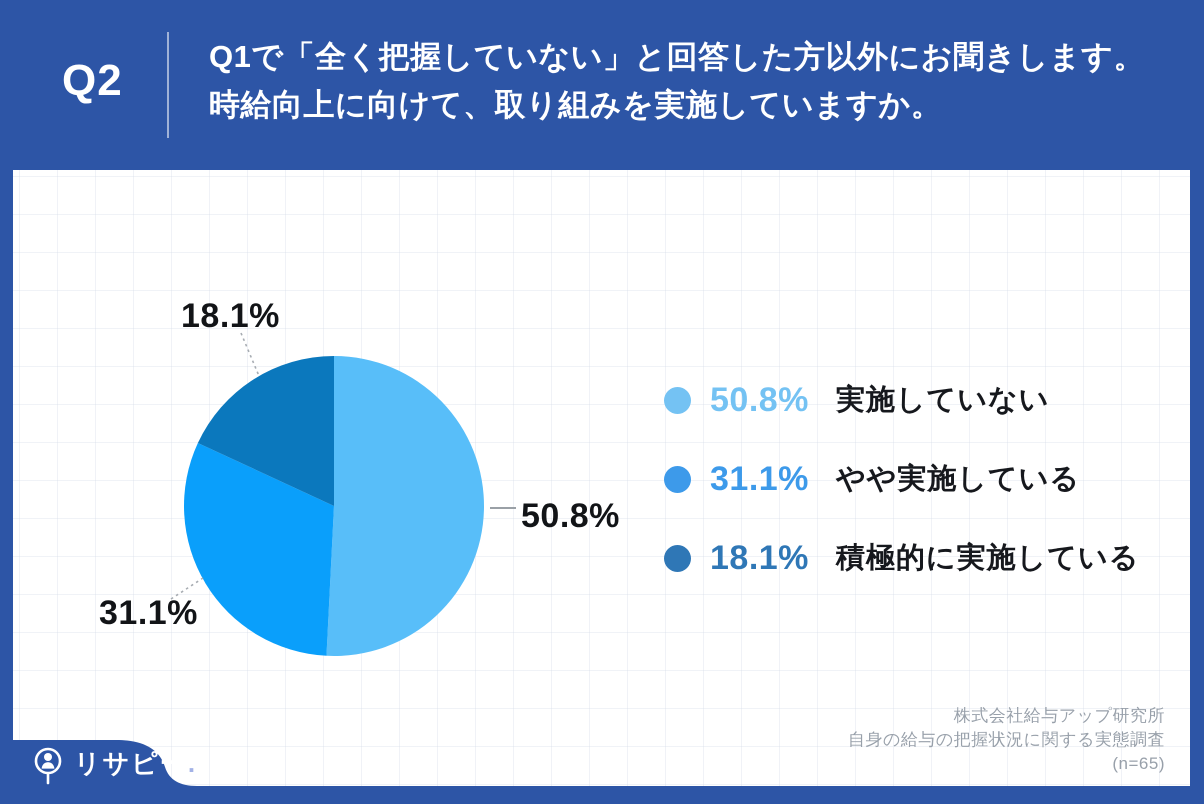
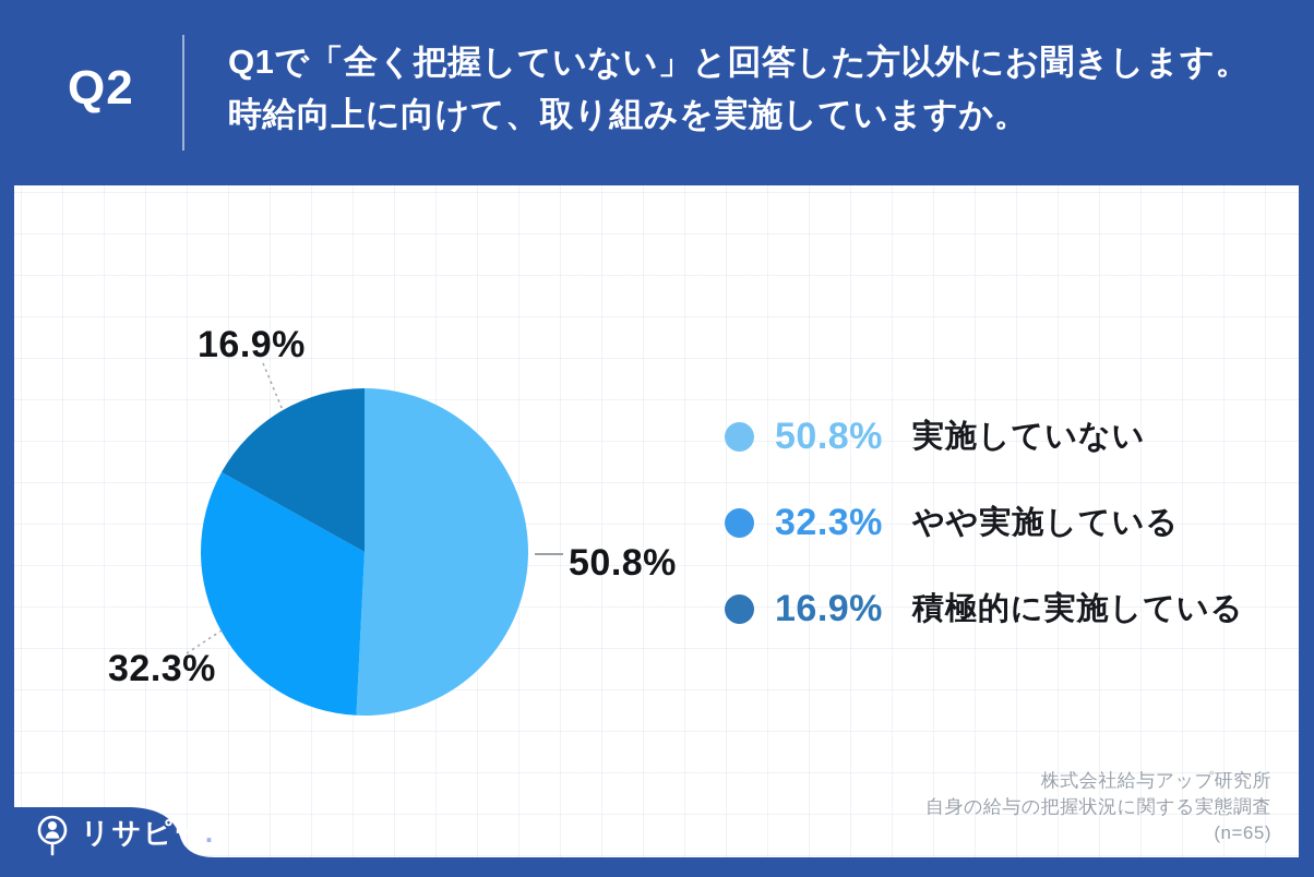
やや実施している: 31.1% -> 32.3%
積極的に実施している: 18.1% -> 16.9%
